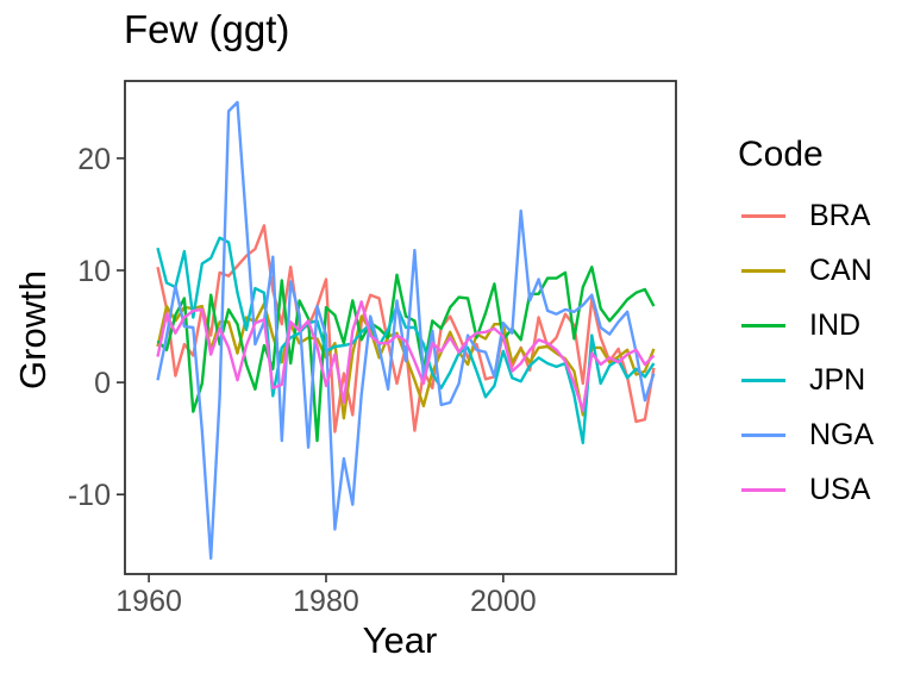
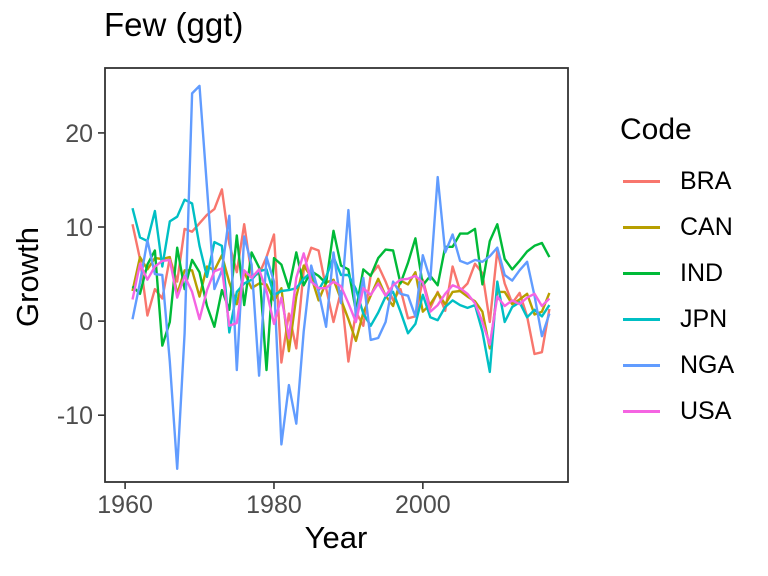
CAN/2000: 5 -> 1
NGA/2000: 5 -> 7
